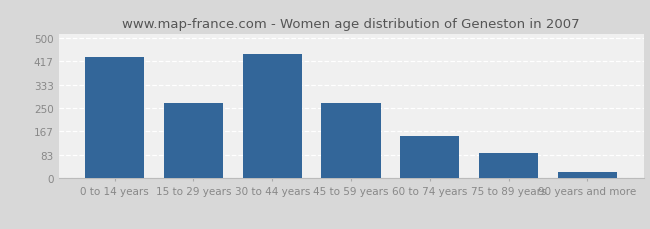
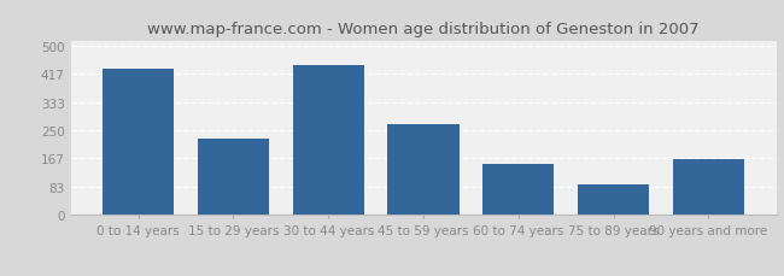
15 to 29 years: 268 -> 225
90 years and more: 22 -> 165
